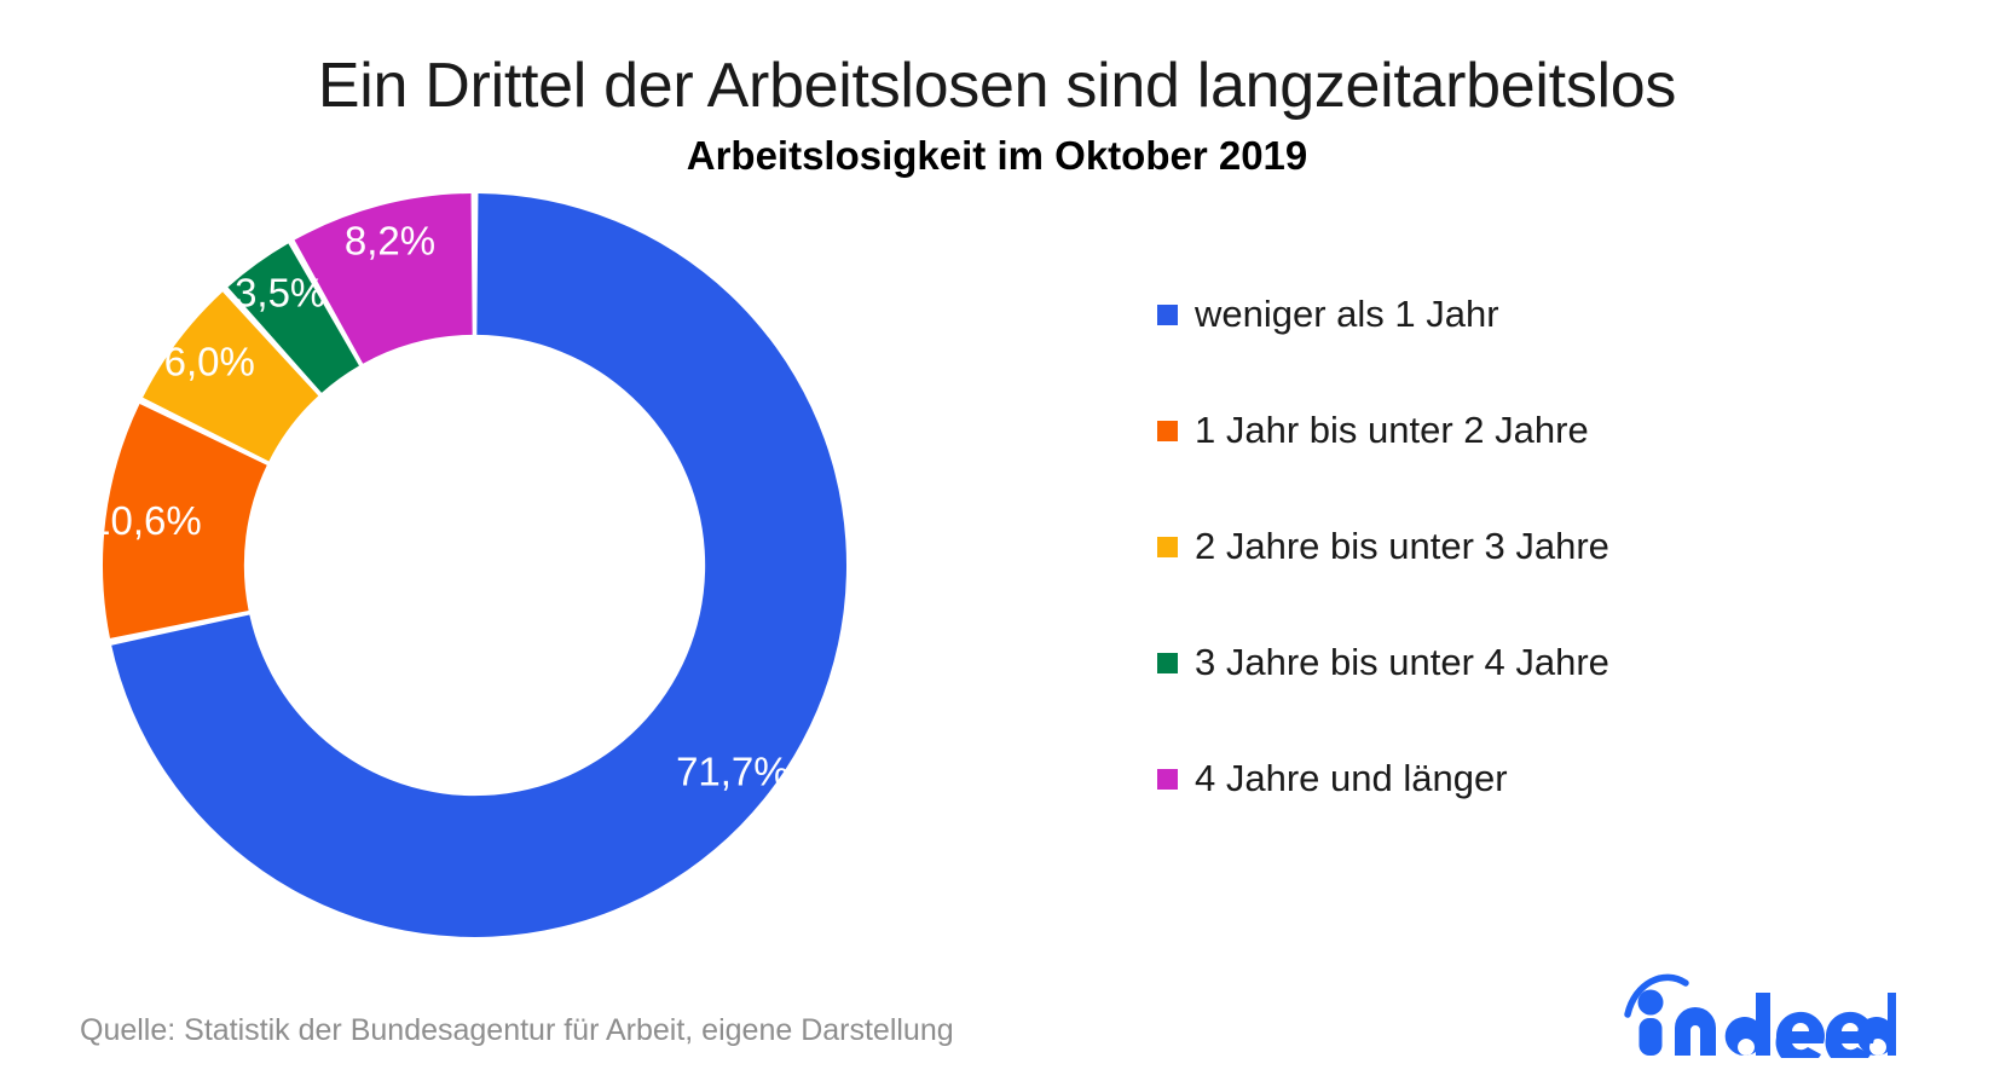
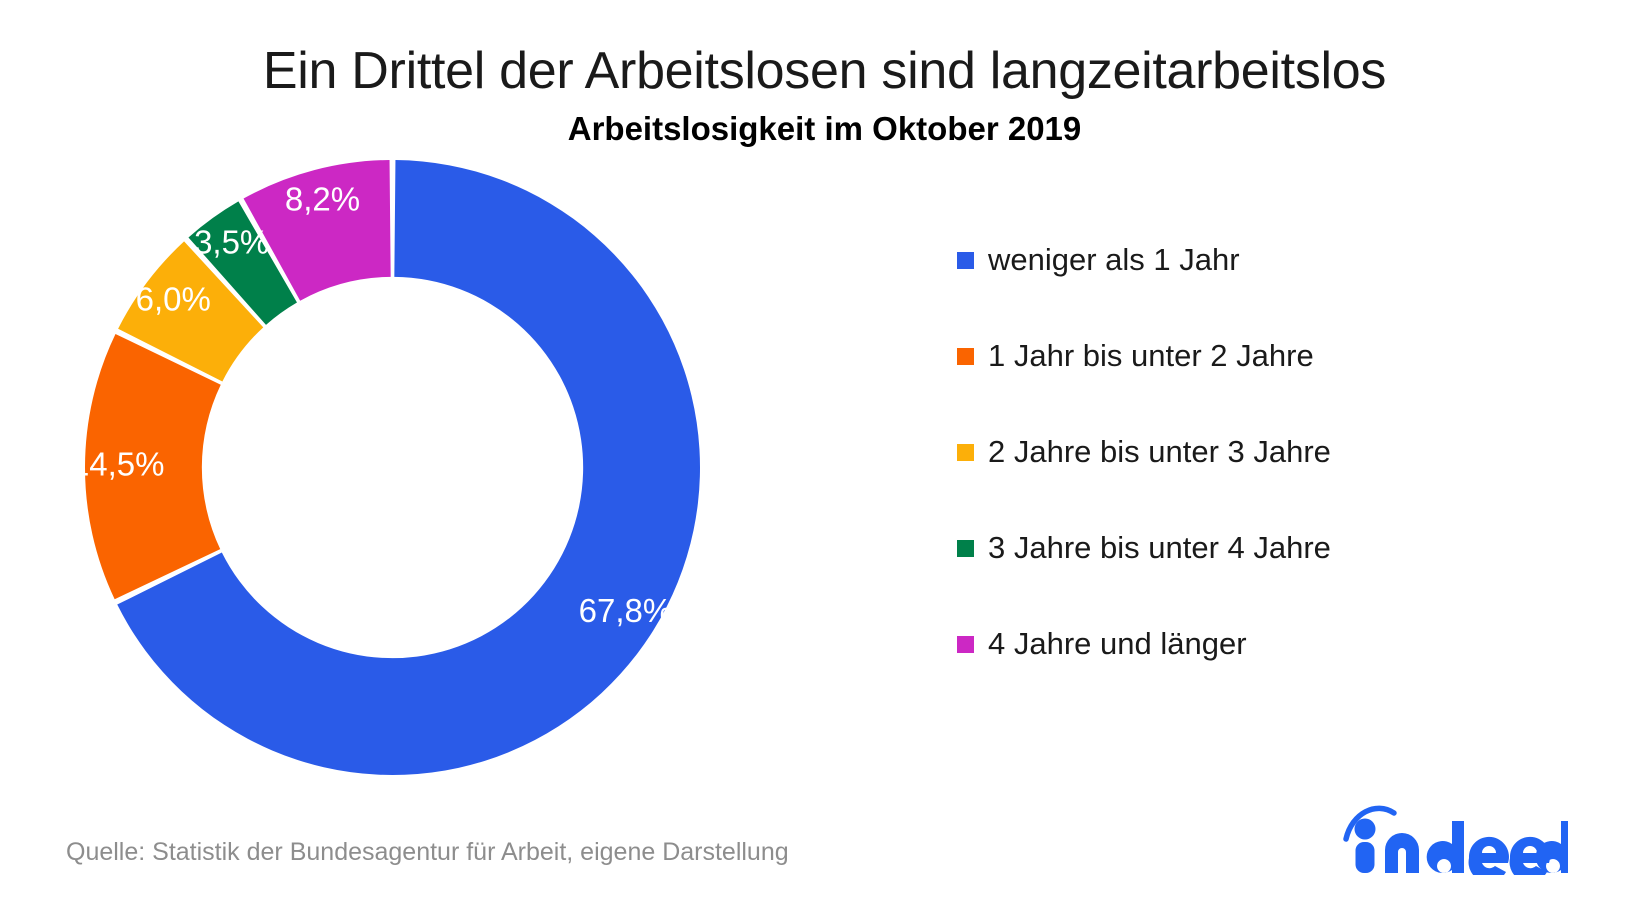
weniger als 1 Jahr: 71,7% -> 67,8%
1 Jahr bis unter 2 Jahre: 10,6% -> 14,5%
